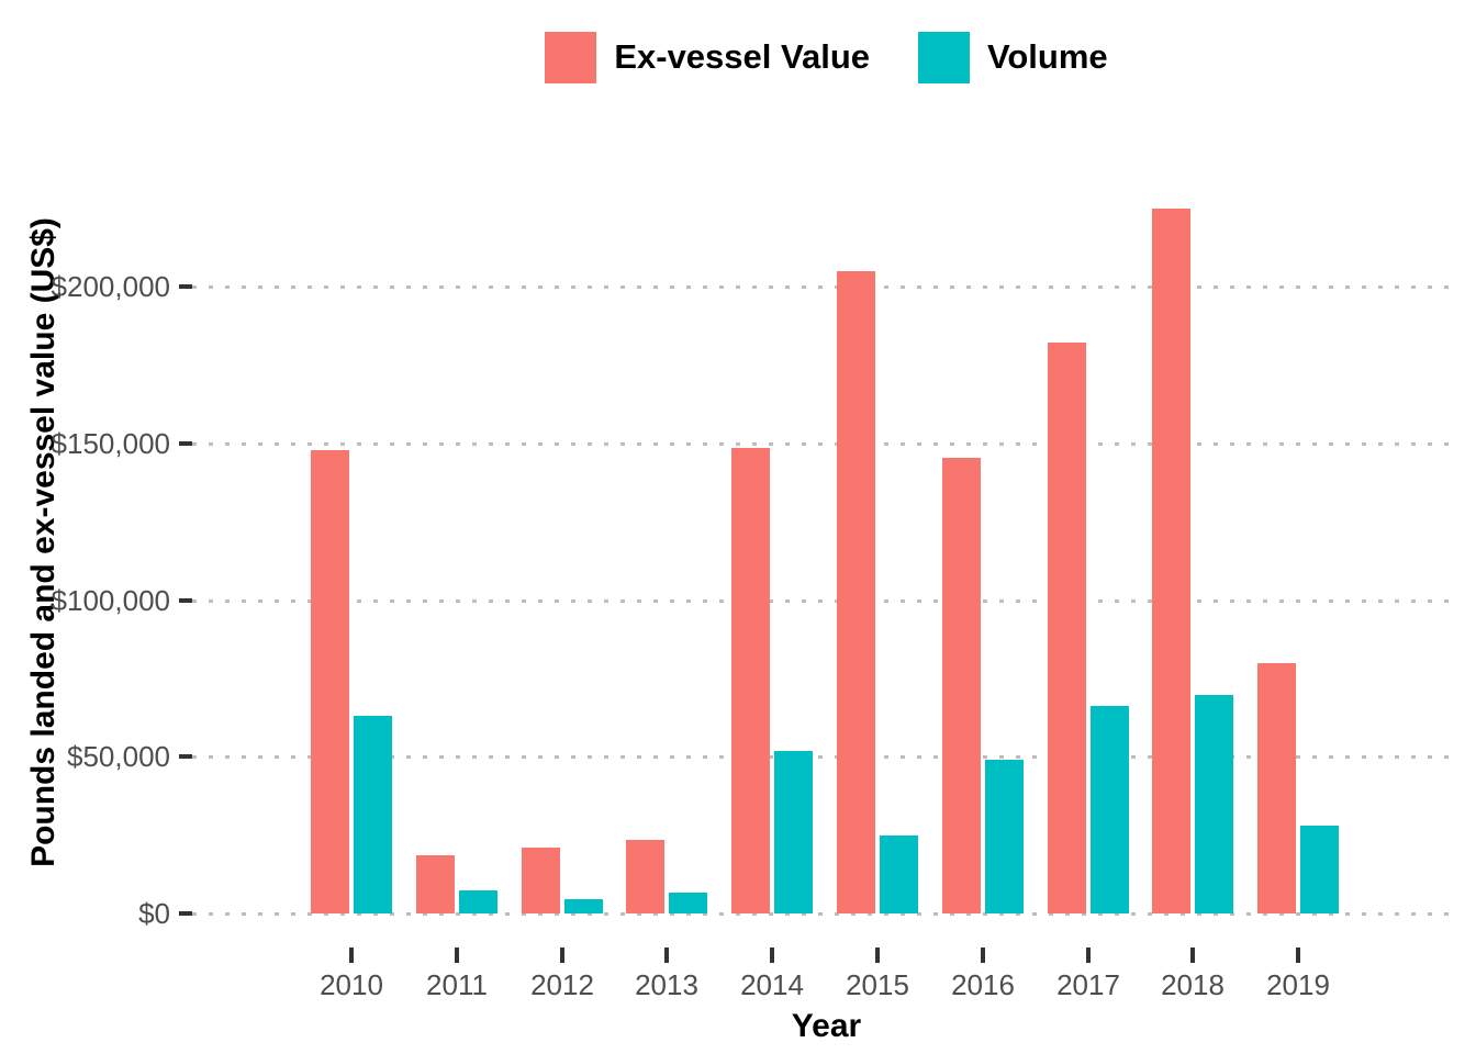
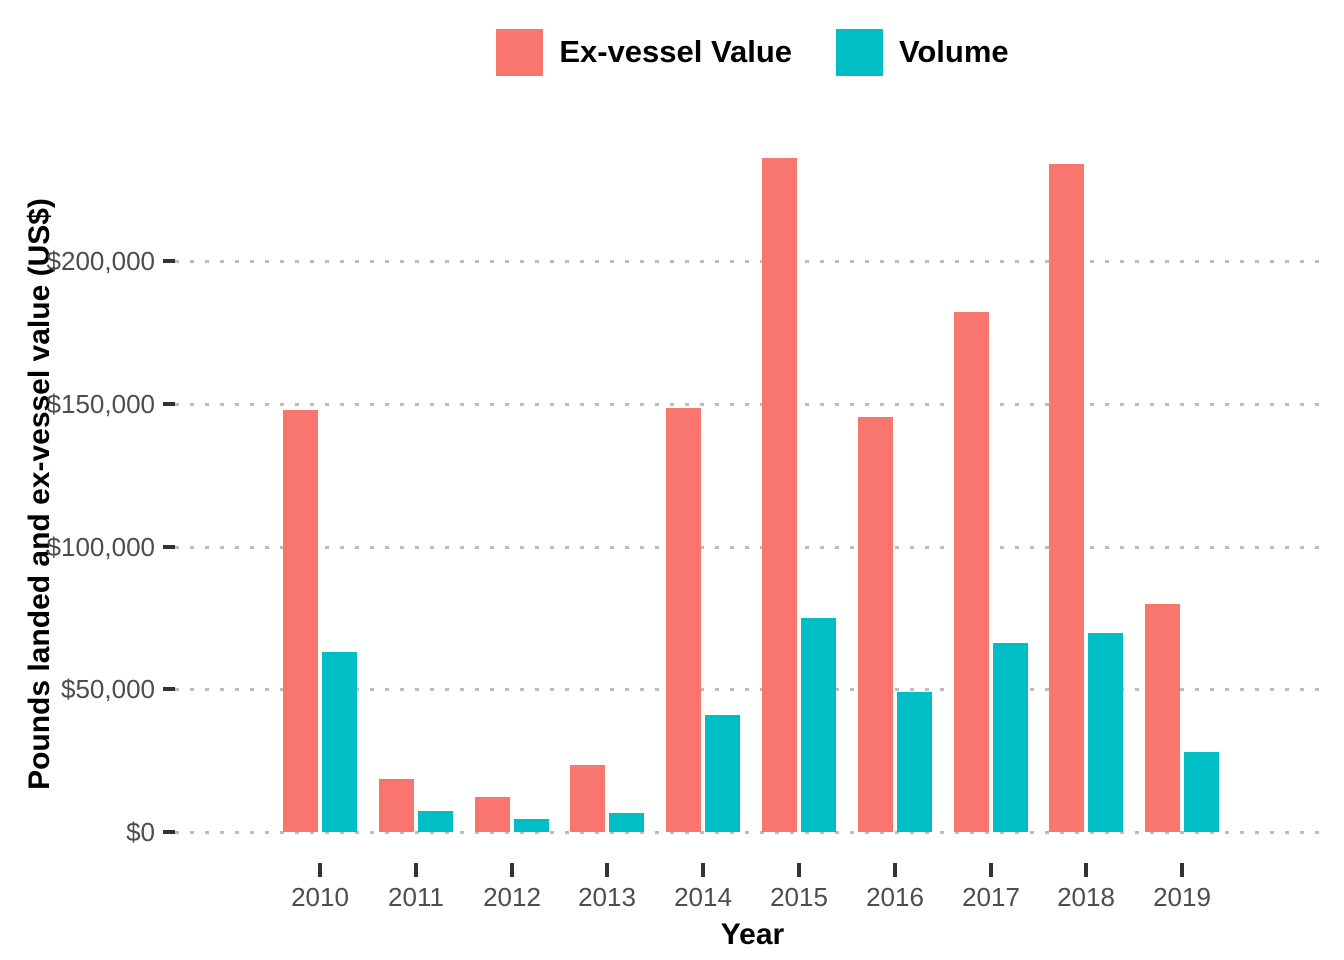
Ex-vessel Value/2012: $21000 -> $12000
Volume/2014: $52000 -> $41000
Ex-vessel Value/2015: $205000 -> $236000
Volume/2015: $25000 -> $75000
Ex-vessel Value/2018: $225000 -> $234000
